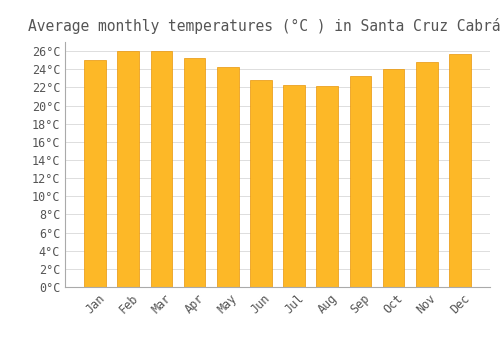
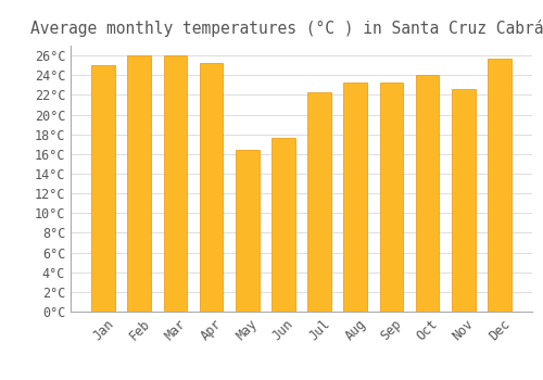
May: 24.2°C -> 16.4°C
Jun: 22.8°C -> 17.6°C
Aug: 22.2°C -> 23.2°C
Nov: 24.8°C -> 22.6°C
